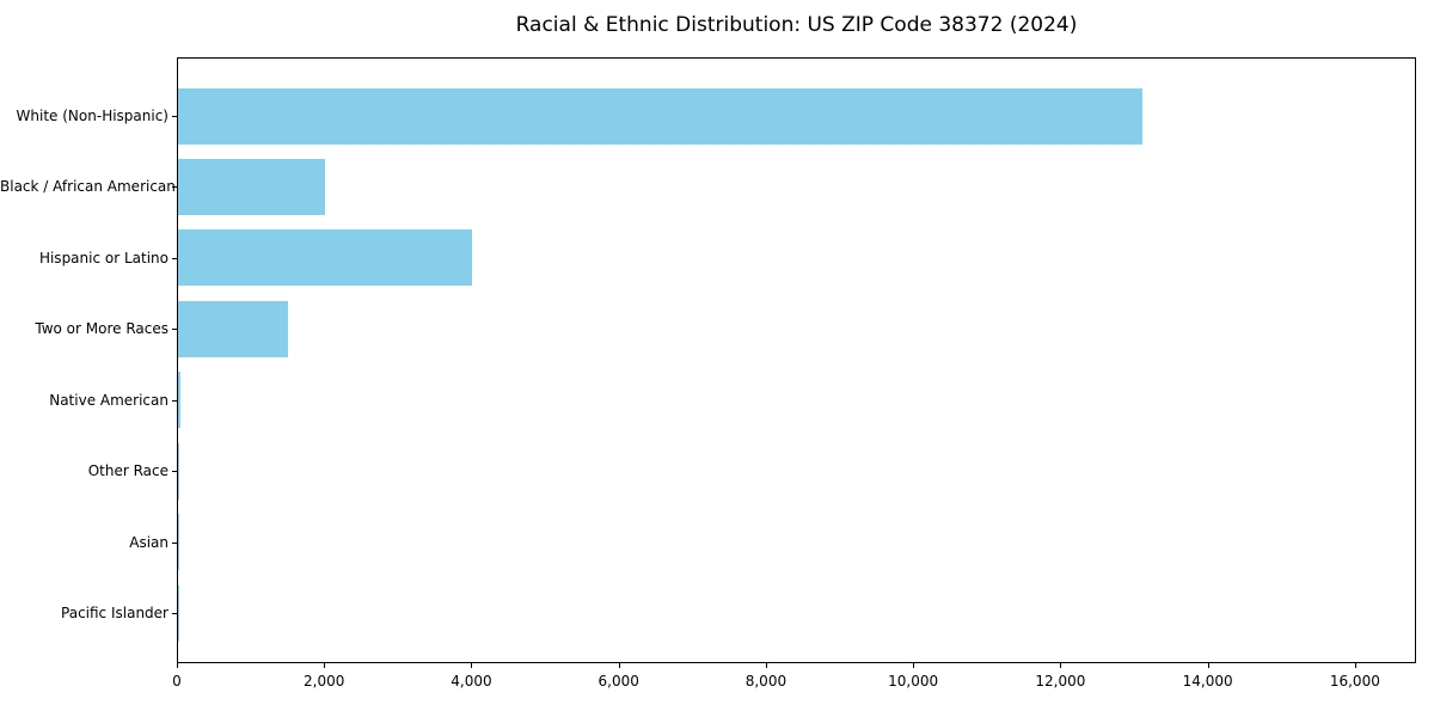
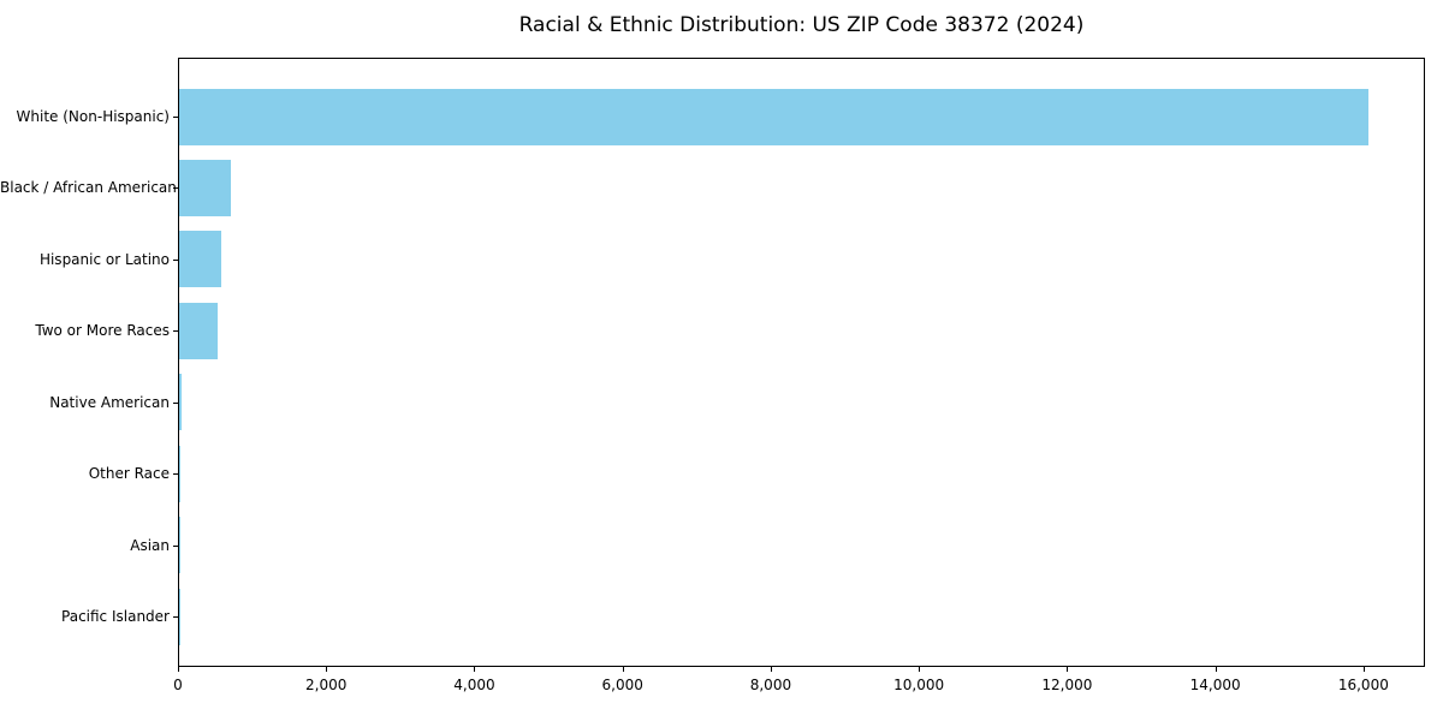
White (Non-Hispanic): 13100 -> 16000
Black / African American: 2000 -> 700
Hispanic or Latino: 4000 -> 600
Two or More Races: 1500 -> 500
